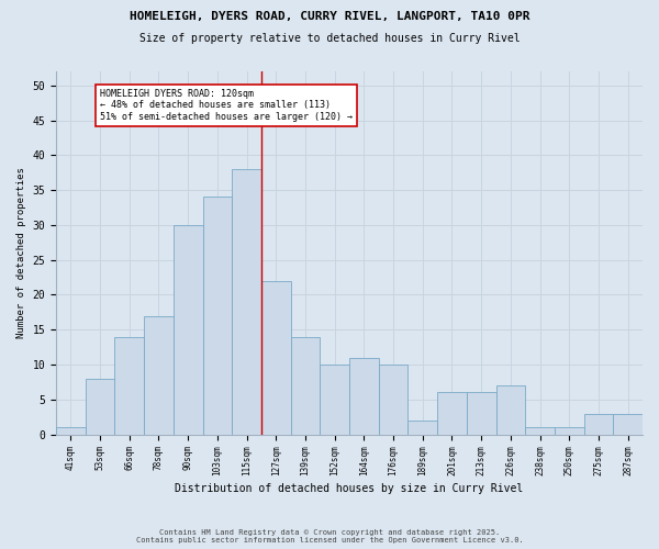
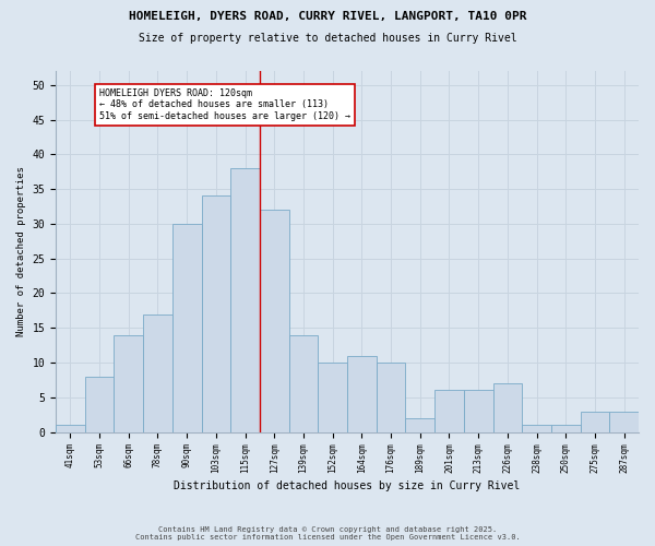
127sqm: 22 -> 32
